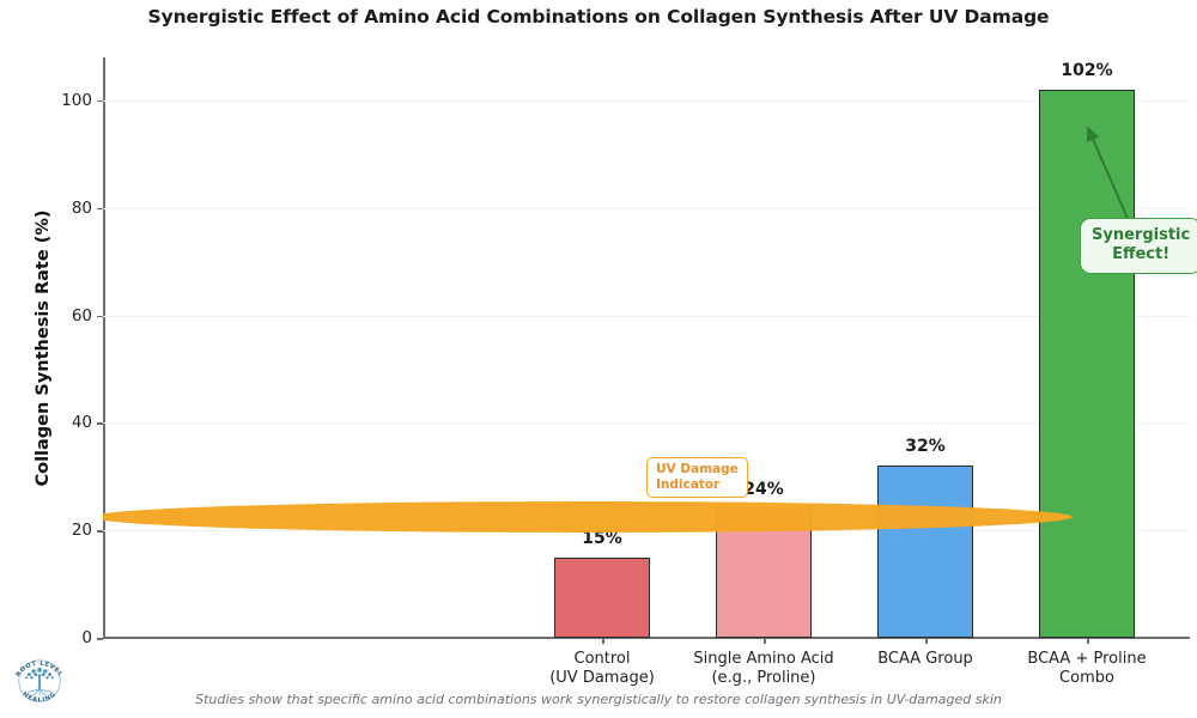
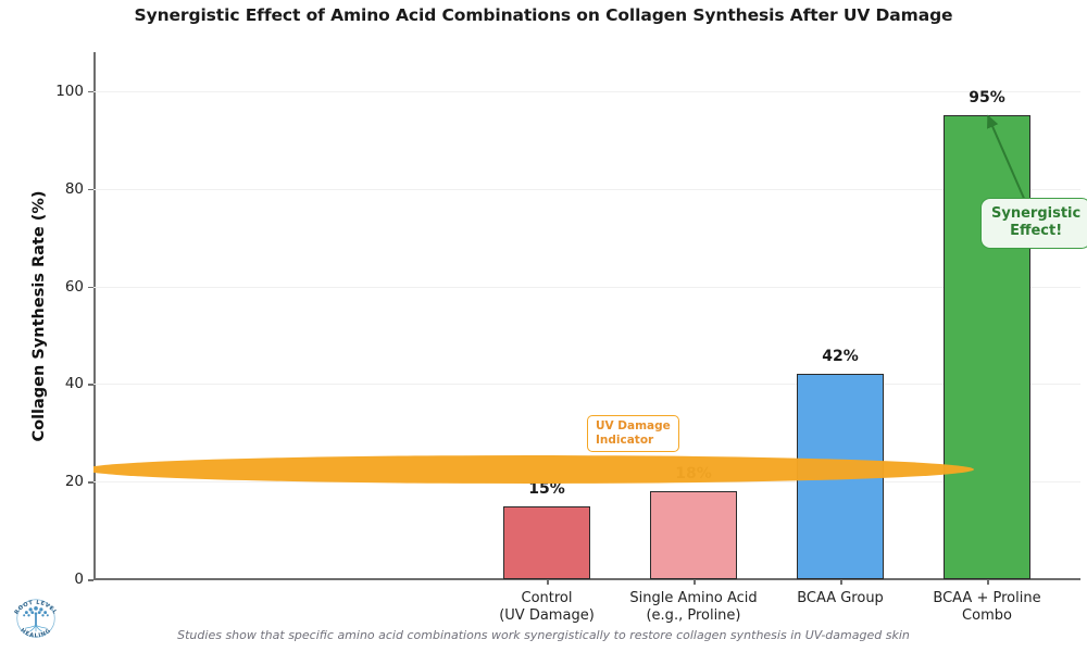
Single Amino Acid (e.g., Proline): 24% -> 18%
BCAA Group: 32% -> 42%
BCAA + Proline Combo: 102% -> 95%
